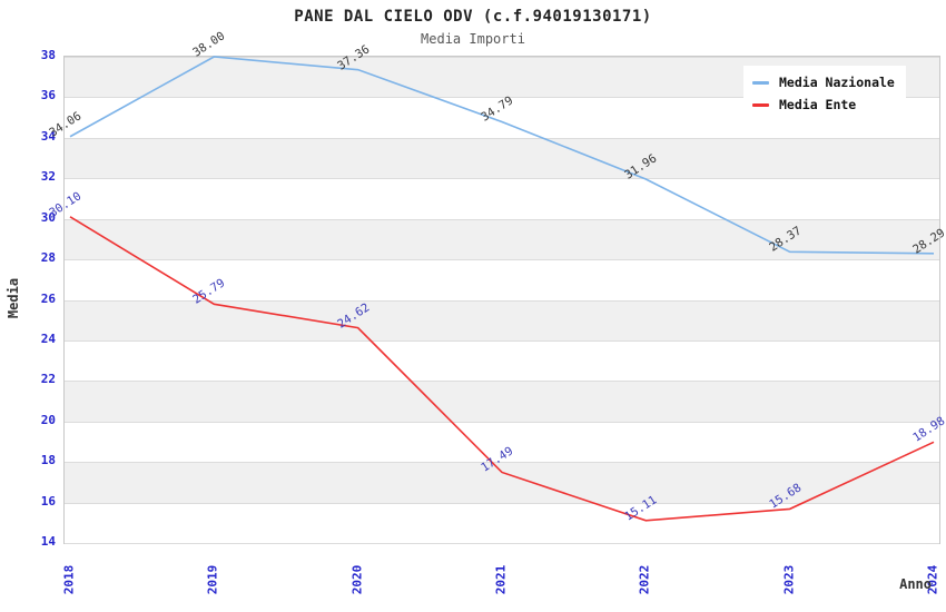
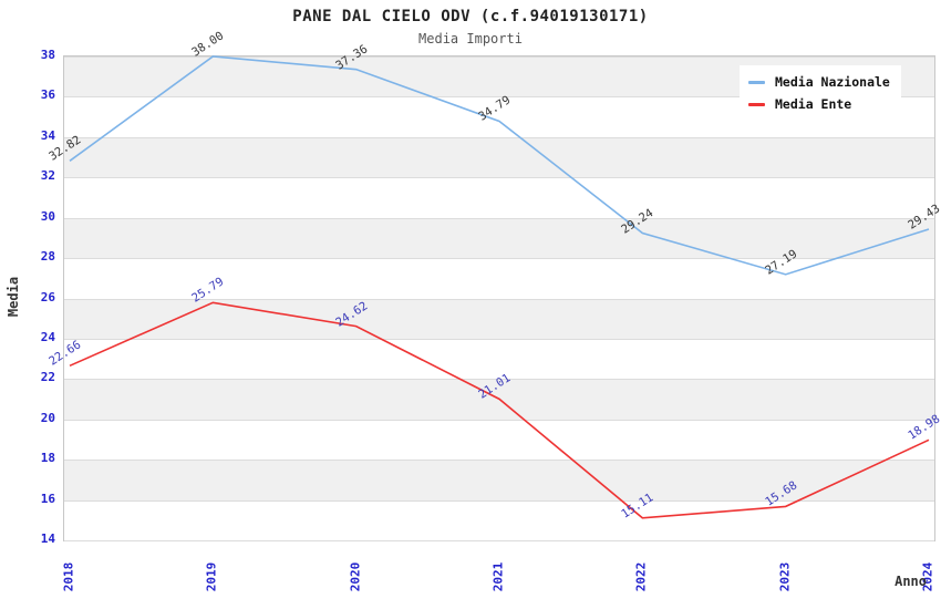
Media Nazionale/2018: 34.06 -> 32.82
Media Ente/2018: 30.10 -> 22.66
Media Ente/2021: 17.49 -> 21.01
Media Nazionale/2022: 31.96 -> 29.24
Media Nazionale/2023: 28.37 -> 27.19
Media Nazionale/2024: 28.29 -> 29.43
